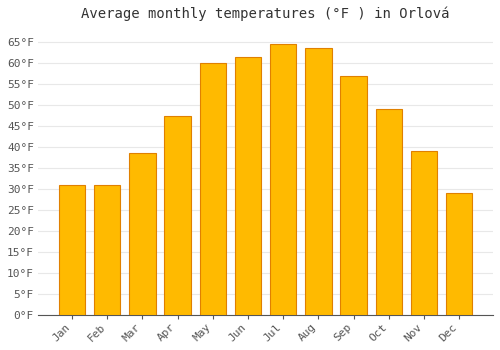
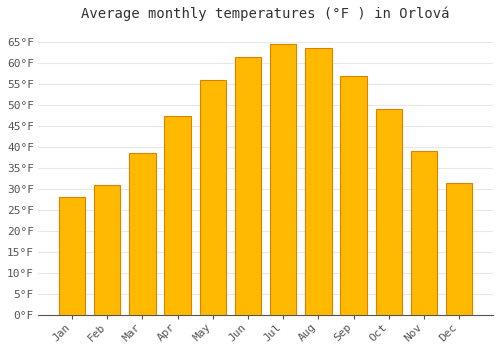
Jan: 31.0°F -> 28.0°F
May: 60.0°F -> 56.0°F
Dec: 29.0°F -> 31.5°F
